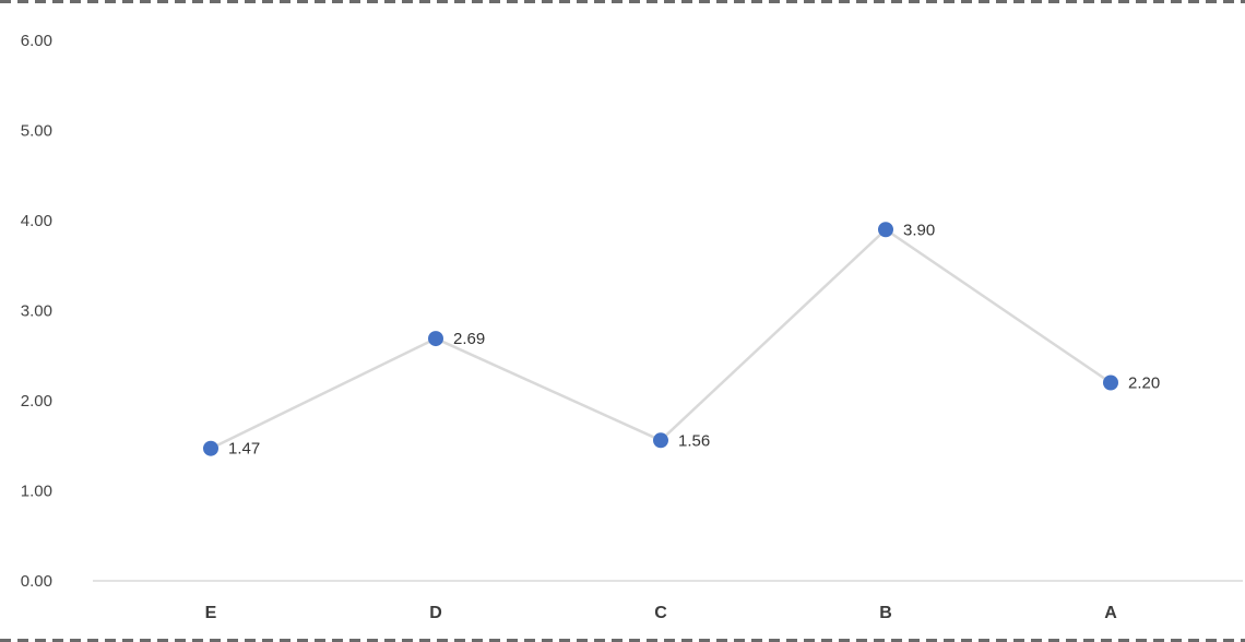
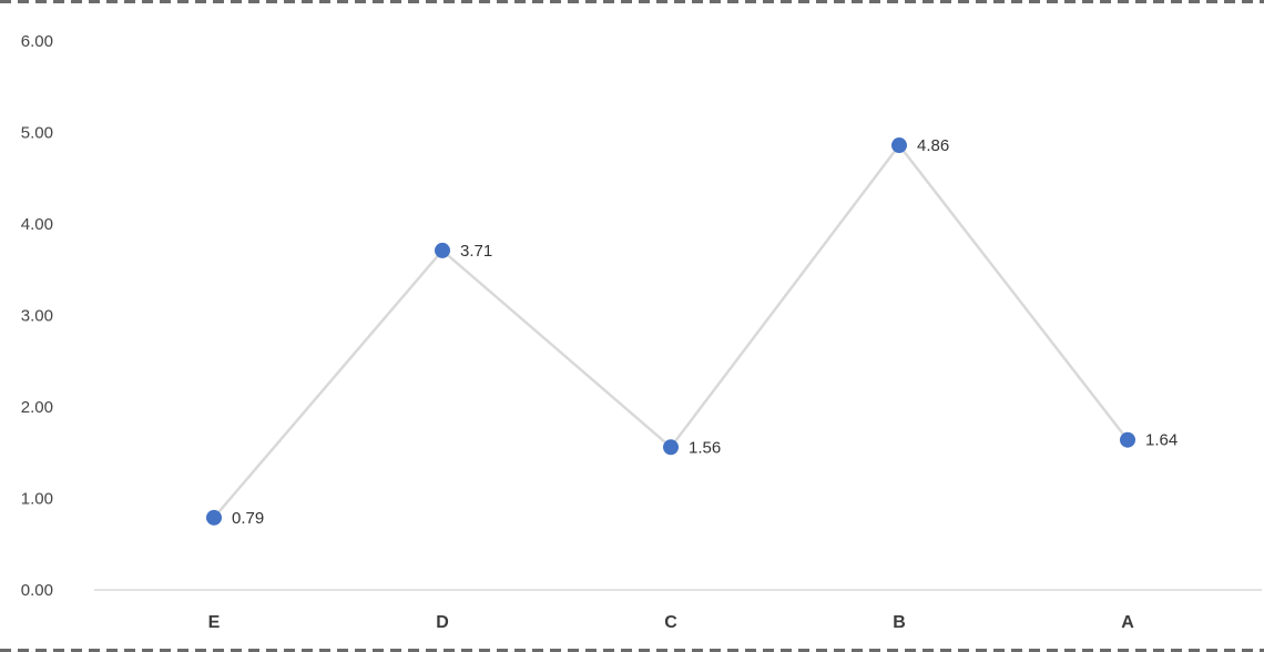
E: 1.47 -> 0.79
D: 2.69 -> 3.71
B: 3.90 -> 4.86
A: 2.20 -> 1.64
